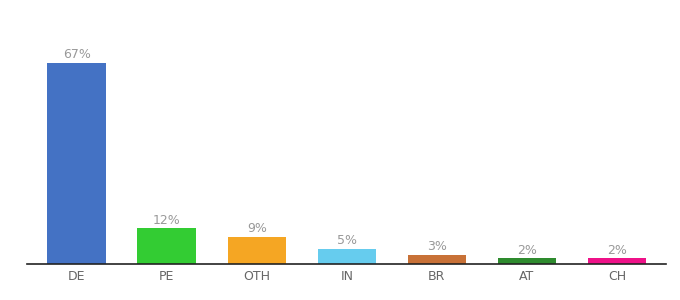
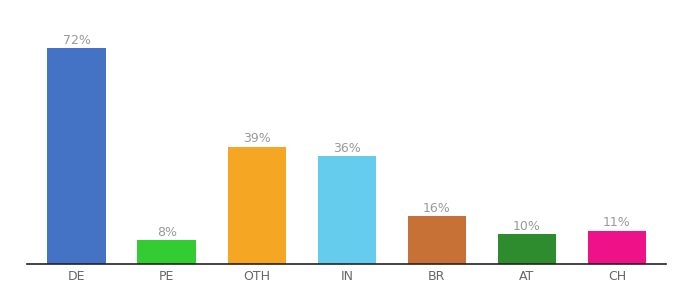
DE: 67% -> 72%
PE: 12% -> 8%
OTH: 9% -> 39%
IN: 5% -> 36%
BR: 3% -> 16%
AT: 2% -> 10%
CH: 2% -> 11%
